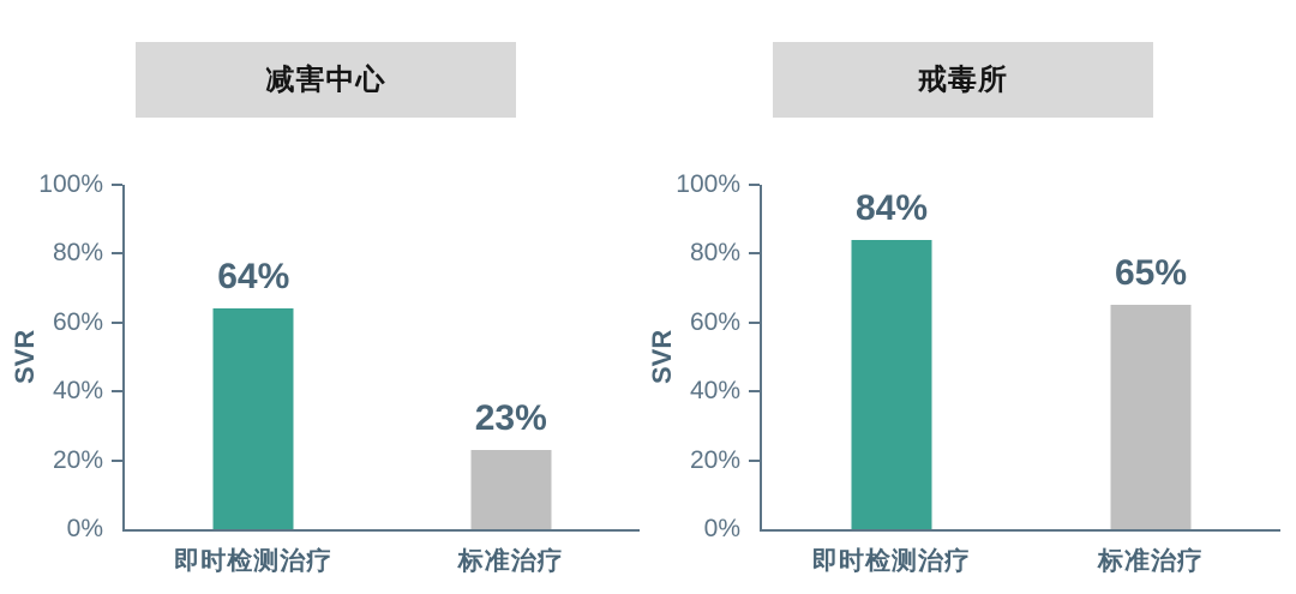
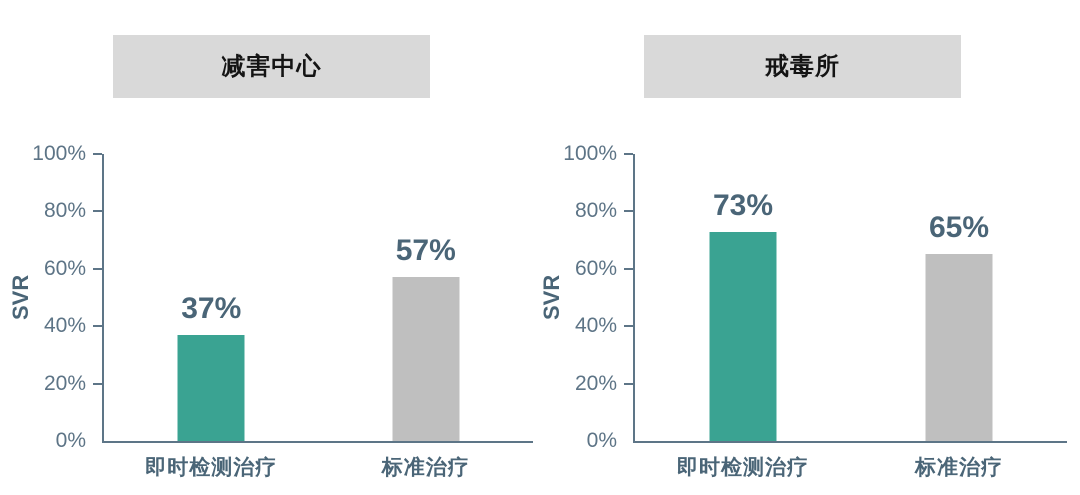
减害中心/即时检测治疗: 64% -> 37%
减害中心/标准治疗: 23% -> 57%
戒毒所/即时检测治疗: 84% -> 73%
